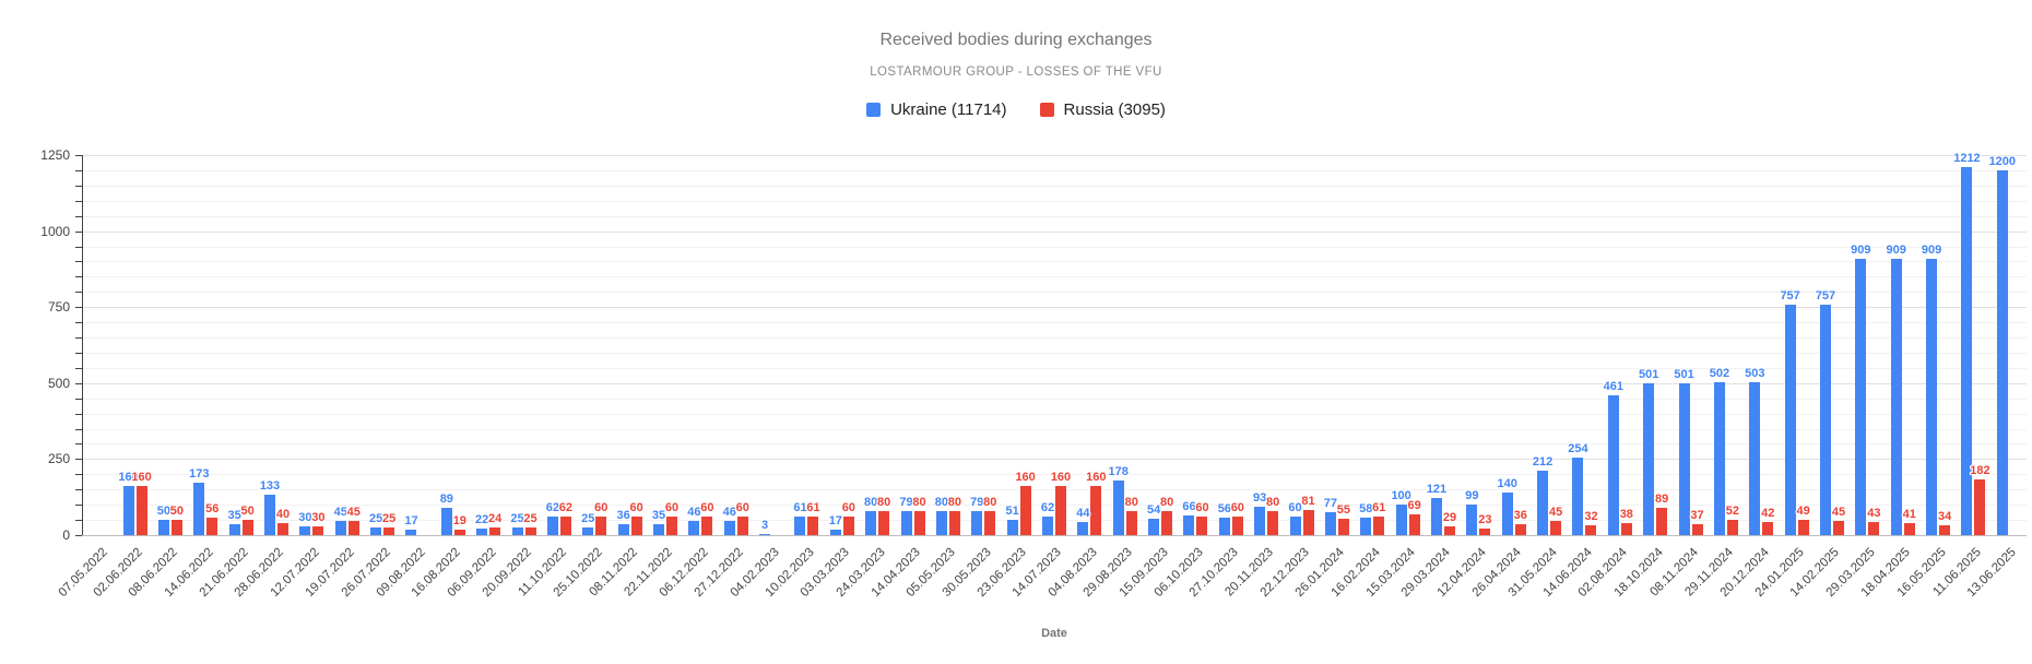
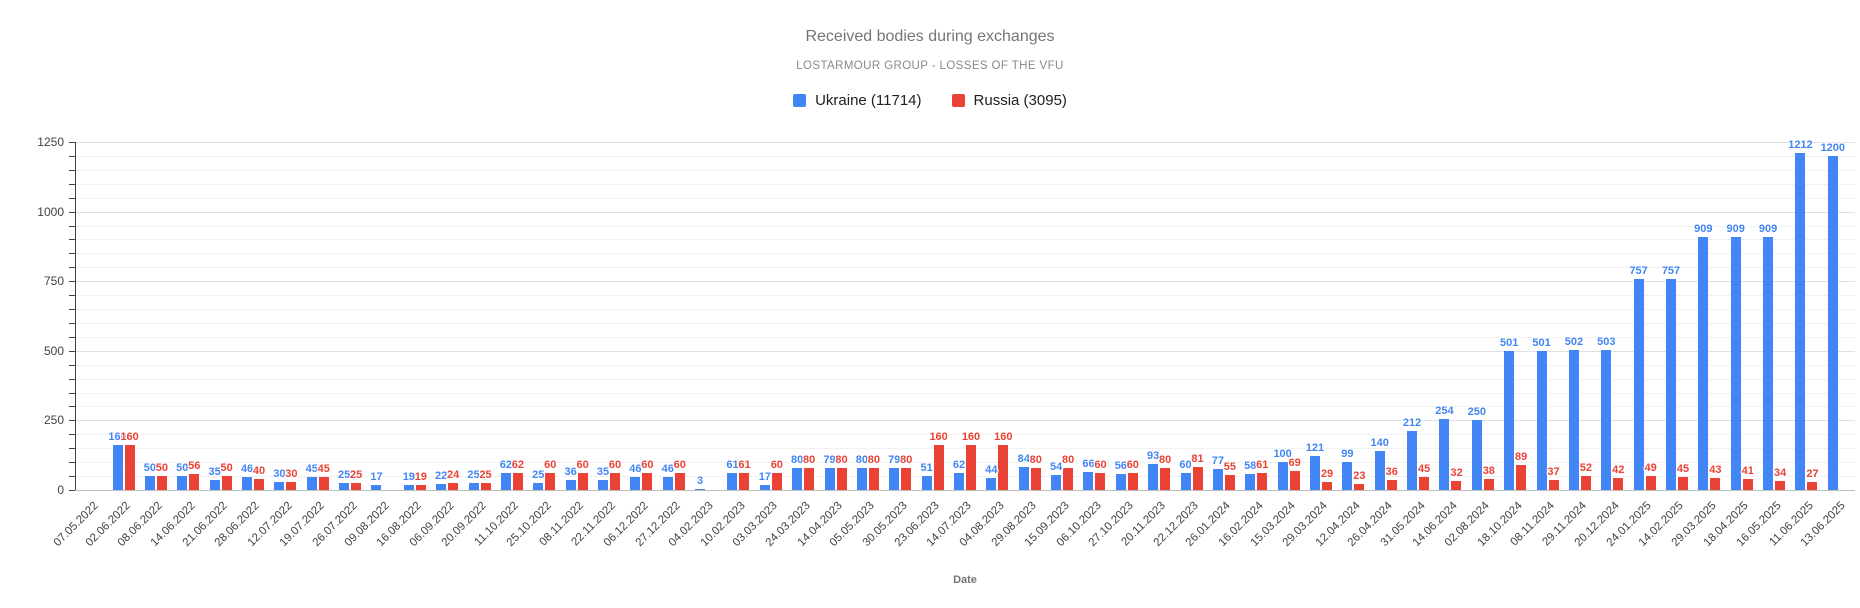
Ukraine (11714)/14.06.2022: 173 -> 50
Ukraine (11714)/28.06.2022: 133 -> 46
Ukraine (11714)/16.08.2022: 89 -> 19
Ukraine (11714)/29.08.2023: 178 -> 84
Ukraine (11714)/02.08.2024: 461 -> 250
Russia (3095)/11.06.2025: 182 -> 27
